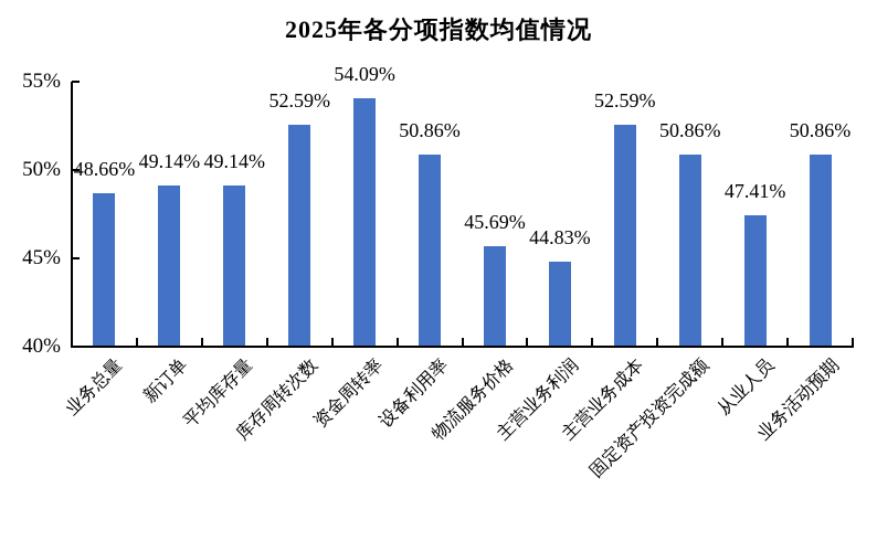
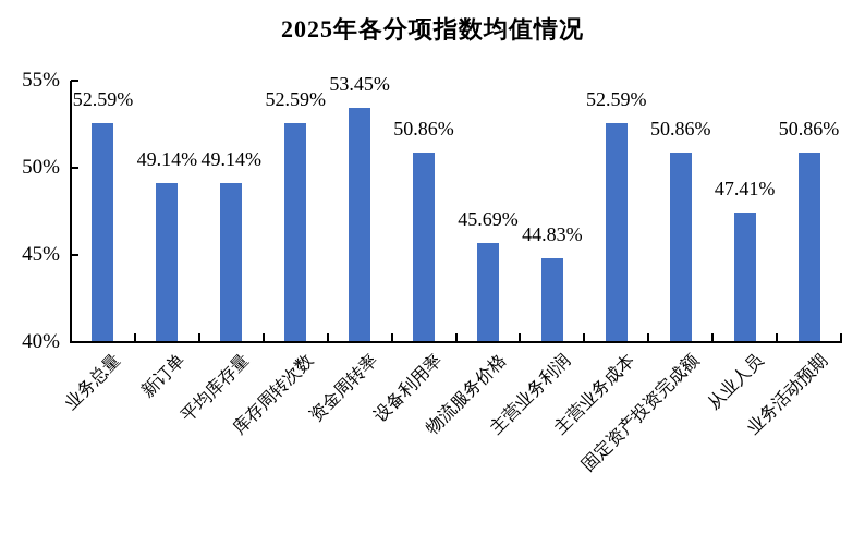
业务总量: 48.66% -> 52.59%
资金周转率: 54.09% -> 53.45%
